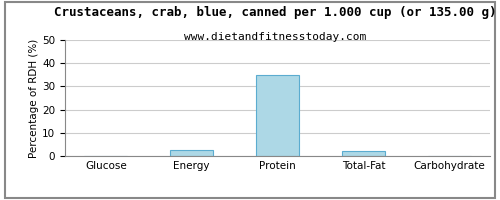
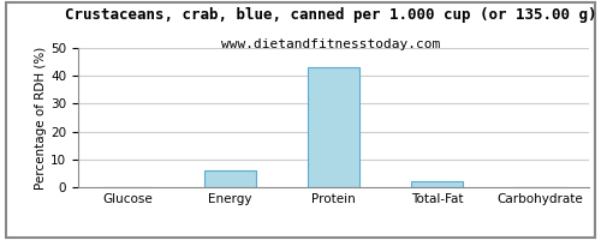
Energy: 2.5 -> 6.2
Protein: 35.0 -> 43.0
